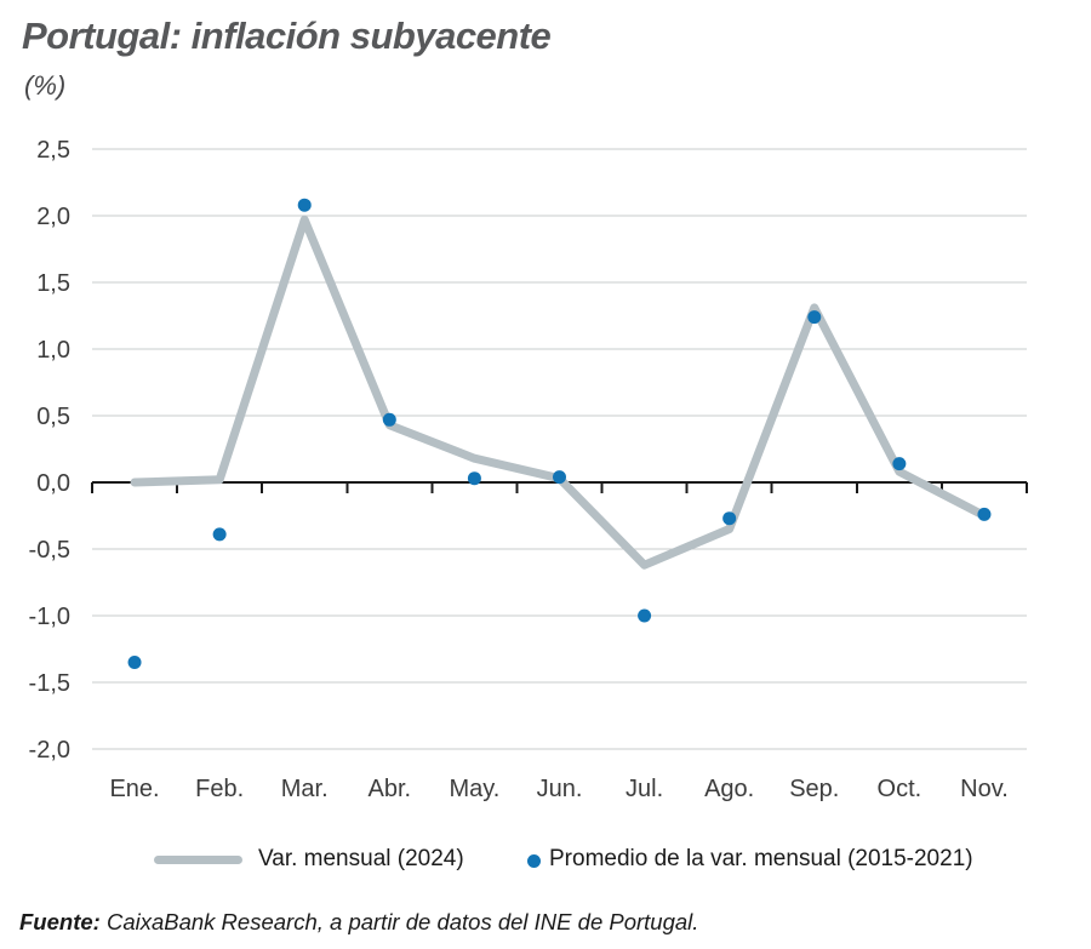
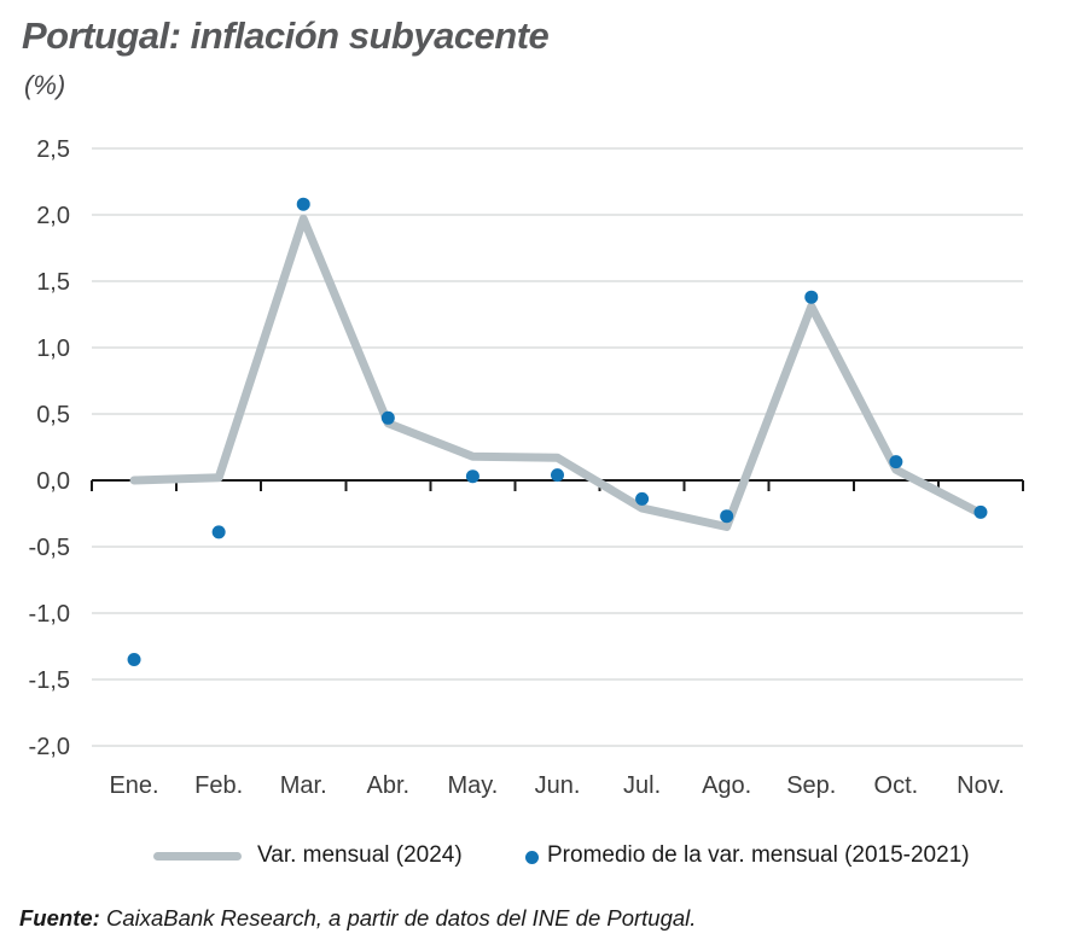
Var. mensual (2024)/Jun.: 0,03 -> 0,17
Var. mensual (2024)/Jul.: -0,62 -> -0,21
Promedio de la var. mensual (2015-2021)/Jul.: -1,00 -> -0,14
Promedio de la var. mensual (2015-2021)/Sep.: 1,24 -> 1,38
